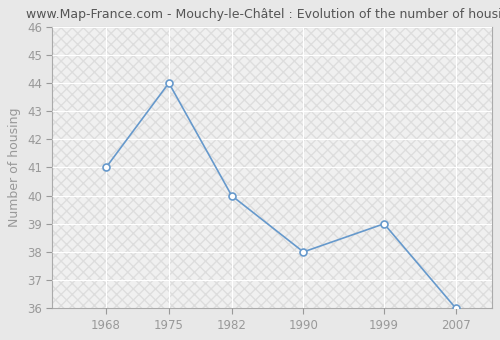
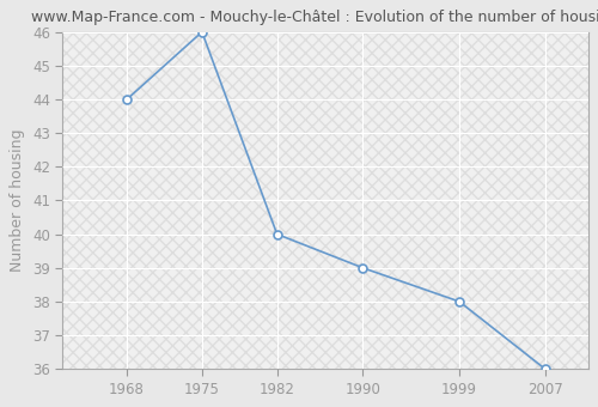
1968: 41 -> 44
1975: 44 -> 46
1990: 38 -> 39
1999: 39 -> 38
